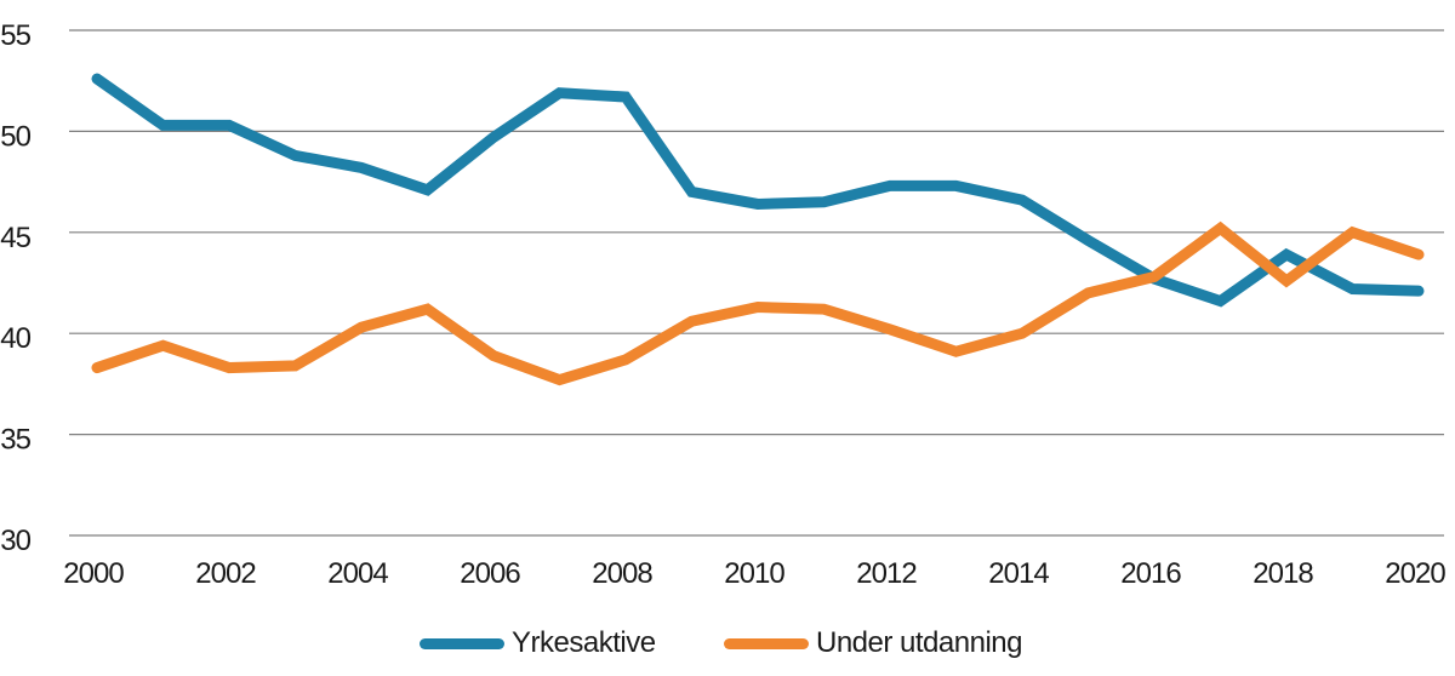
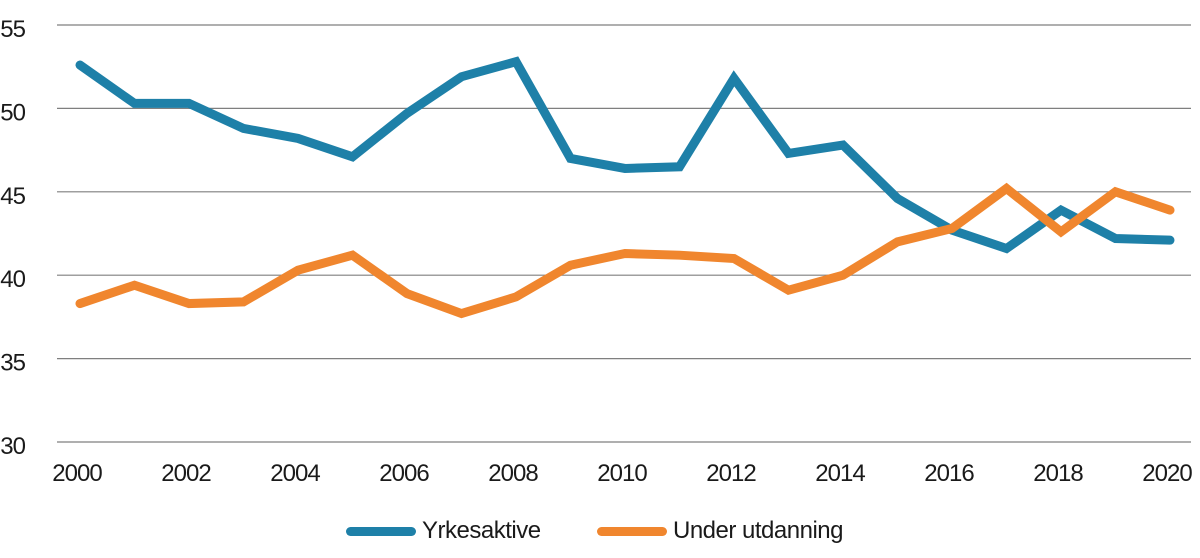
Yrkesaktive/2008: 51.7 -> 52.8
Yrkesaktive/2012: 47.3 -> 51.8
Under utdanning/2012: 40.2 -> 41.0
Yrkesaktive/2014: 46.6 -> 47.8
